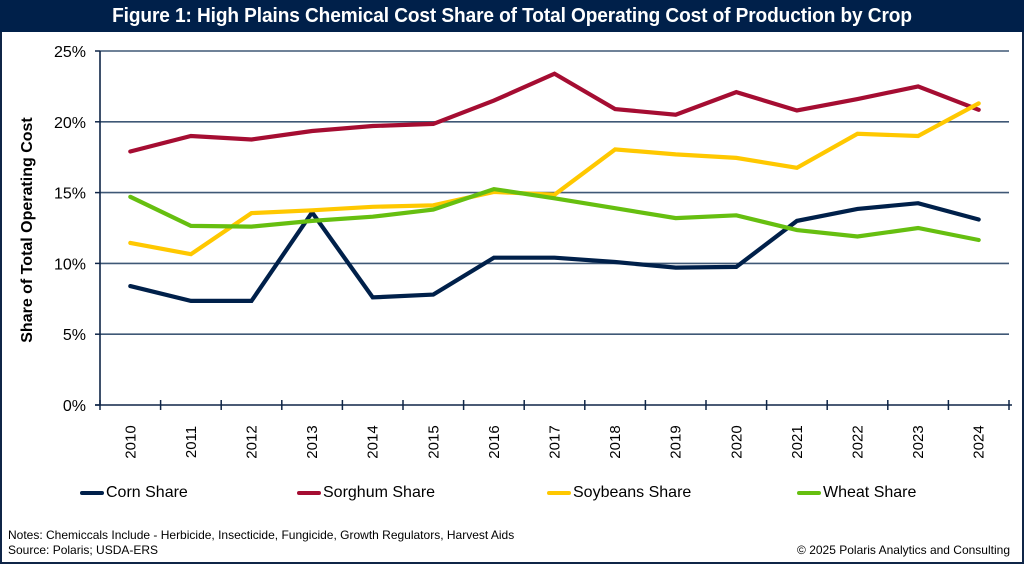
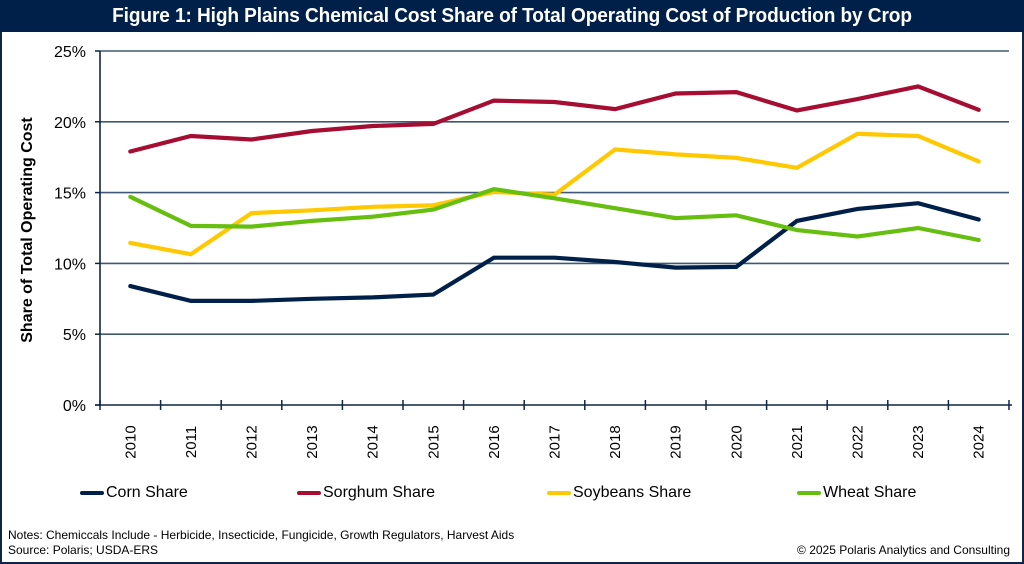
Corn Share/2013: 13.6% -> 7.5%
Sorghum Share/2017: 23.4% -> 21.4%
Sorghum Share/2019: 20.5% -> 22.0%
Soybeans Share/2024: 21.3% -> 17.2%
